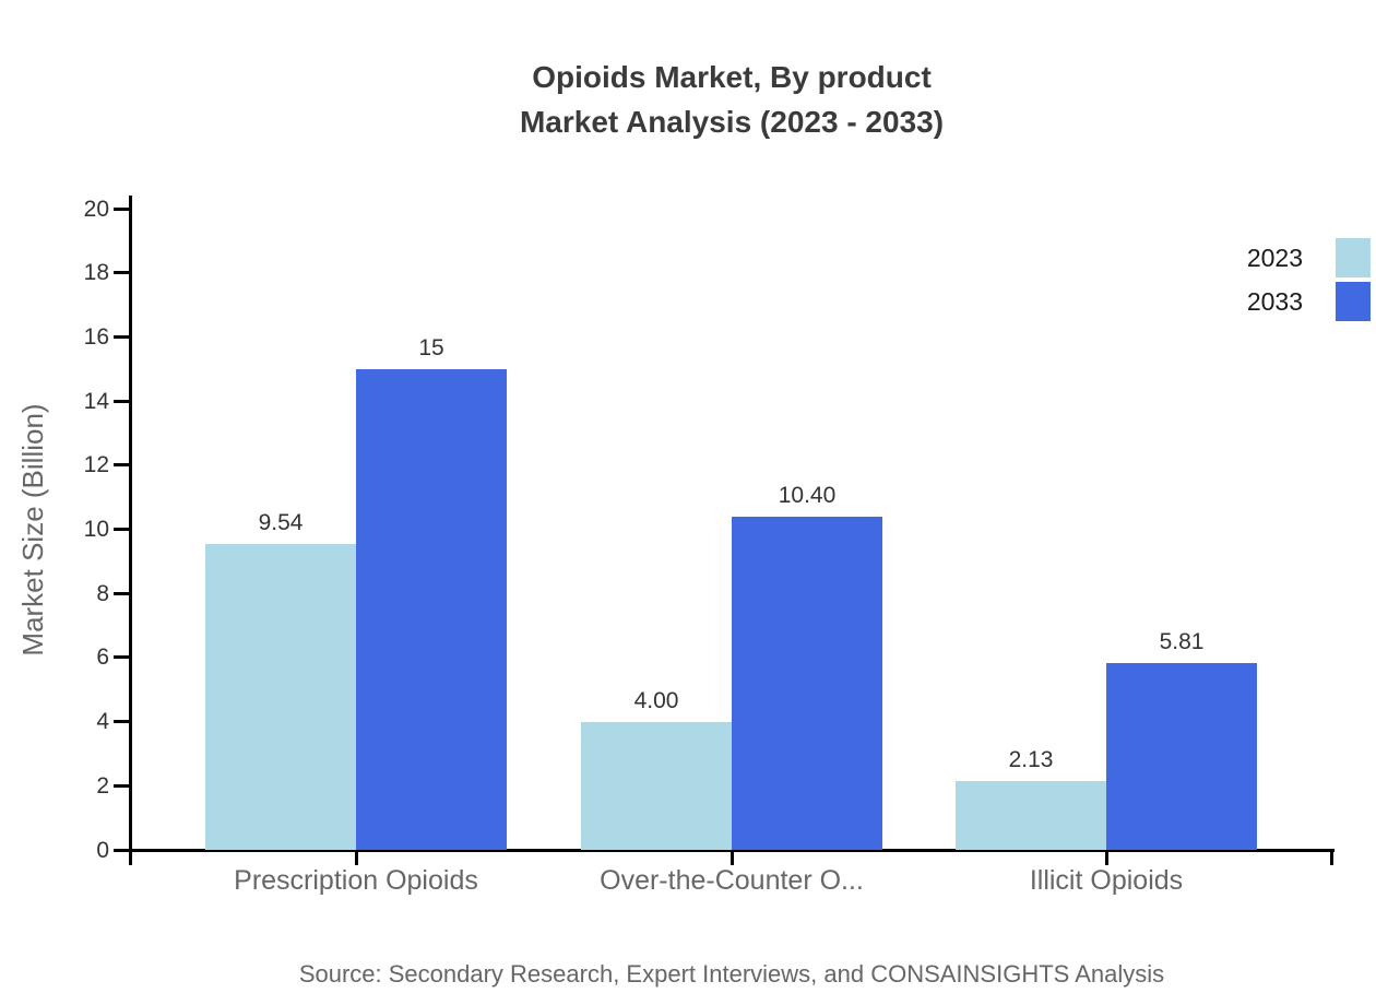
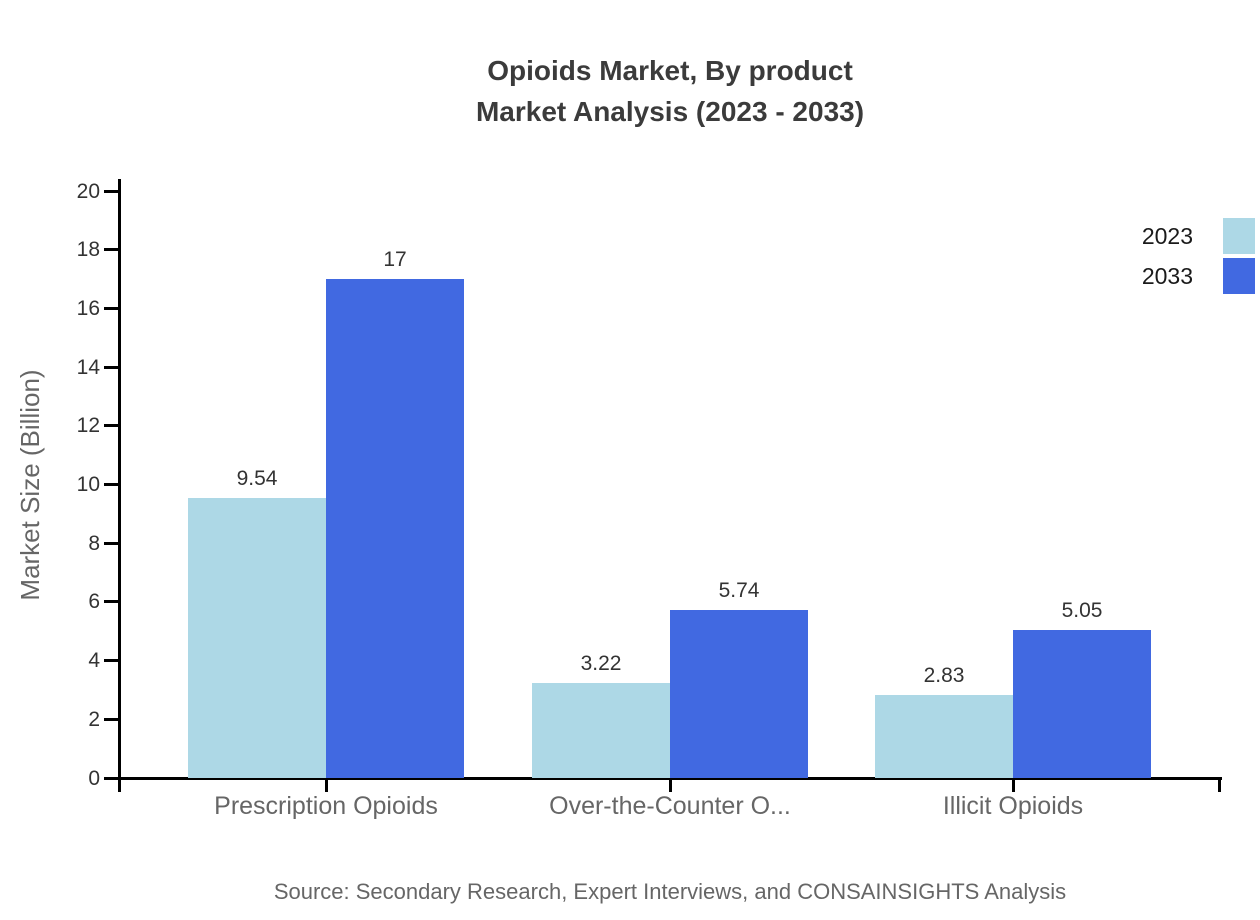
2033/Prescription Opioids: 15 -> 17
2023/Over-the-Counter O...: 4.00 -> 3.22
2033/Over-the-Counter O...: 10.40 -> 5.74
2023/Illicit Opioids: 2.13 -> 2.83
2033/Illicit Opioids: 5.81 -> 5.05
